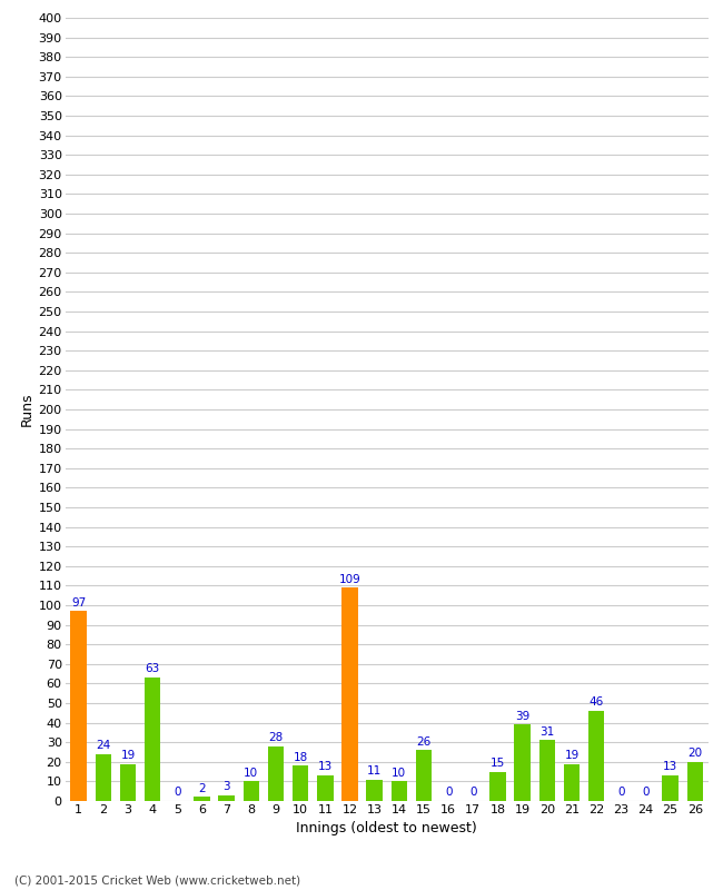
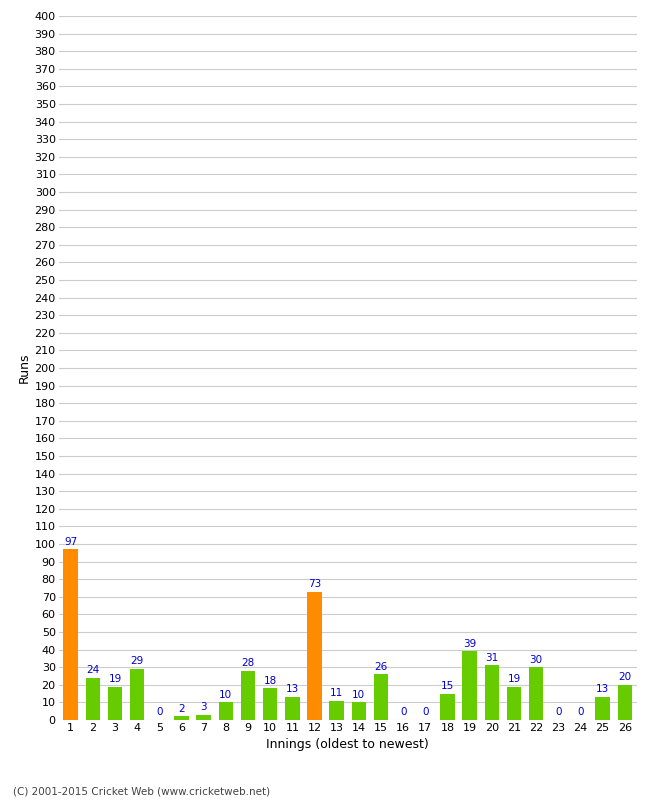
4: 63 -> 29
12: 109 -> 73
22: 46 -> 30
